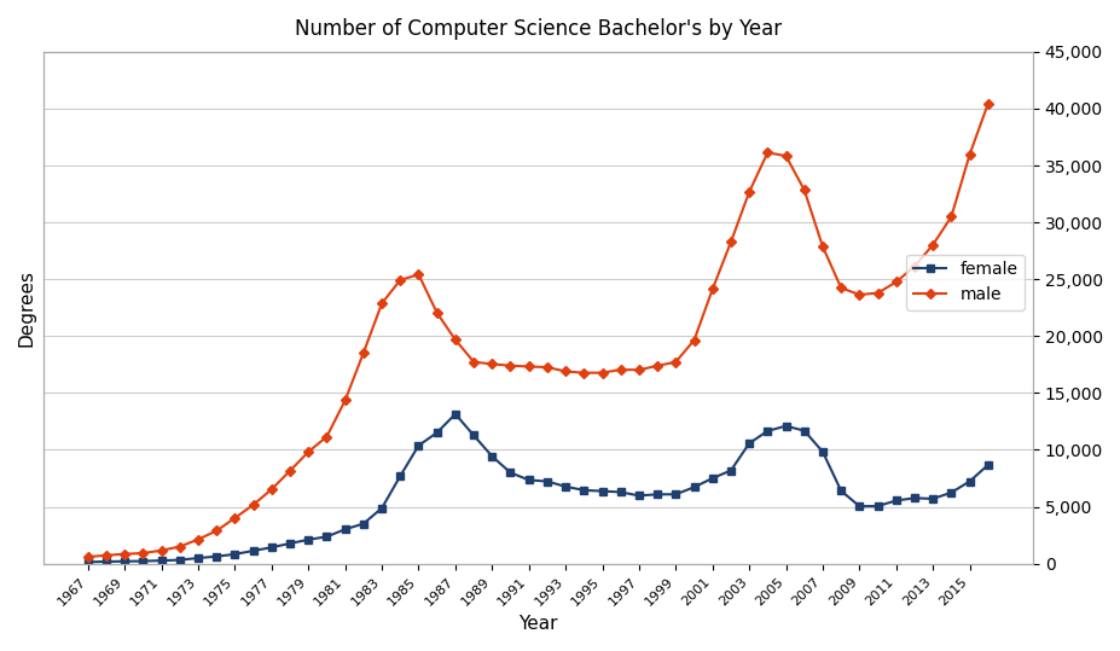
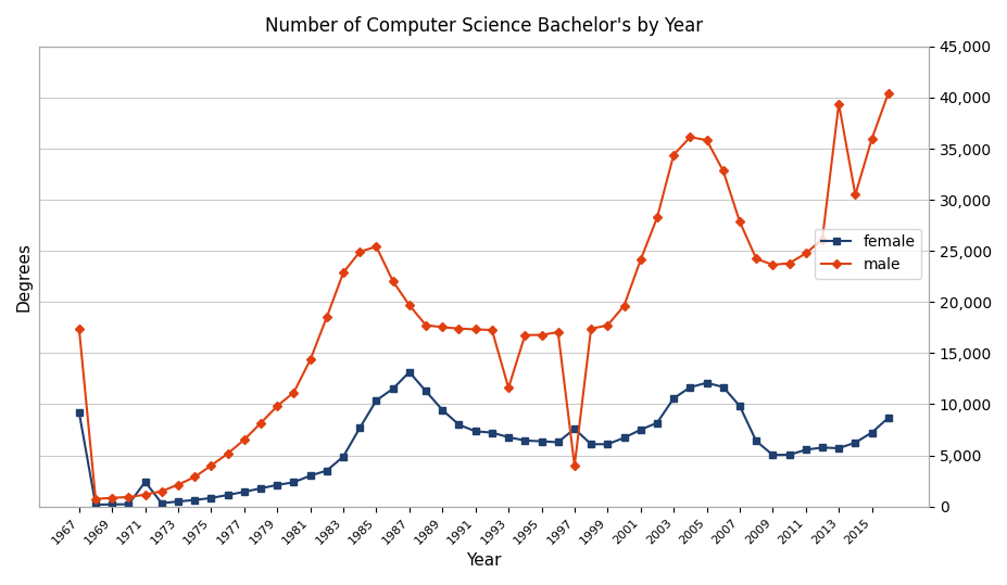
female/1967: 100 -> 9,200
male/1967: 600 -> 17,400
female/1971: 300 -> 2,400
male/1993: 16,900 -> 11,600
female/1997: 6,000 -> 7,600
male/1997: 17,000 -> 4,000
male/2003: 32,700 -> 34,400
male/2013: 28,000 -> 39,400
